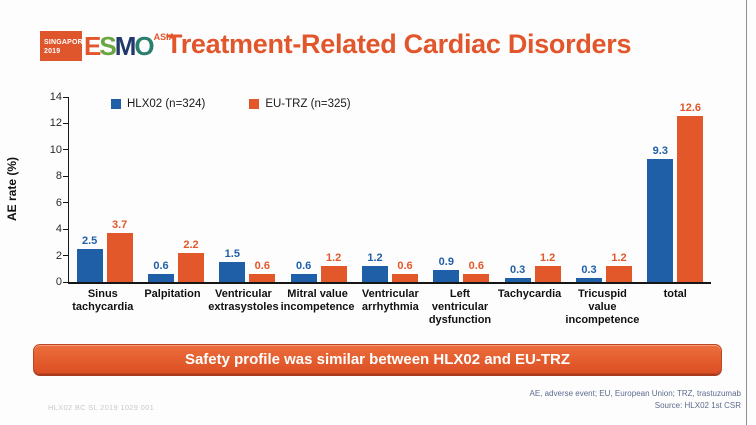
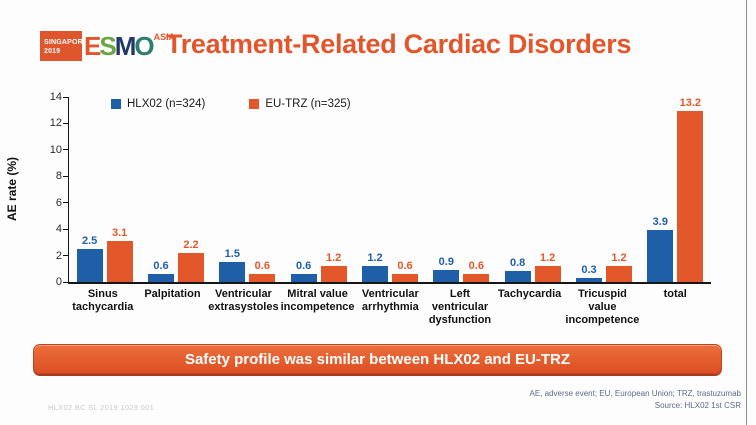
EU-TRZ (n=325)/Sinus tachycardia: 3.7 -> 3.1
HLX02 (n=324)/Tachycardia: 0.3 -> 0.8
HLX02 (n=324)/total: 9.3 -> 3.9
EU-TRZ (n=325)/total: 12.6 -> 13.2
